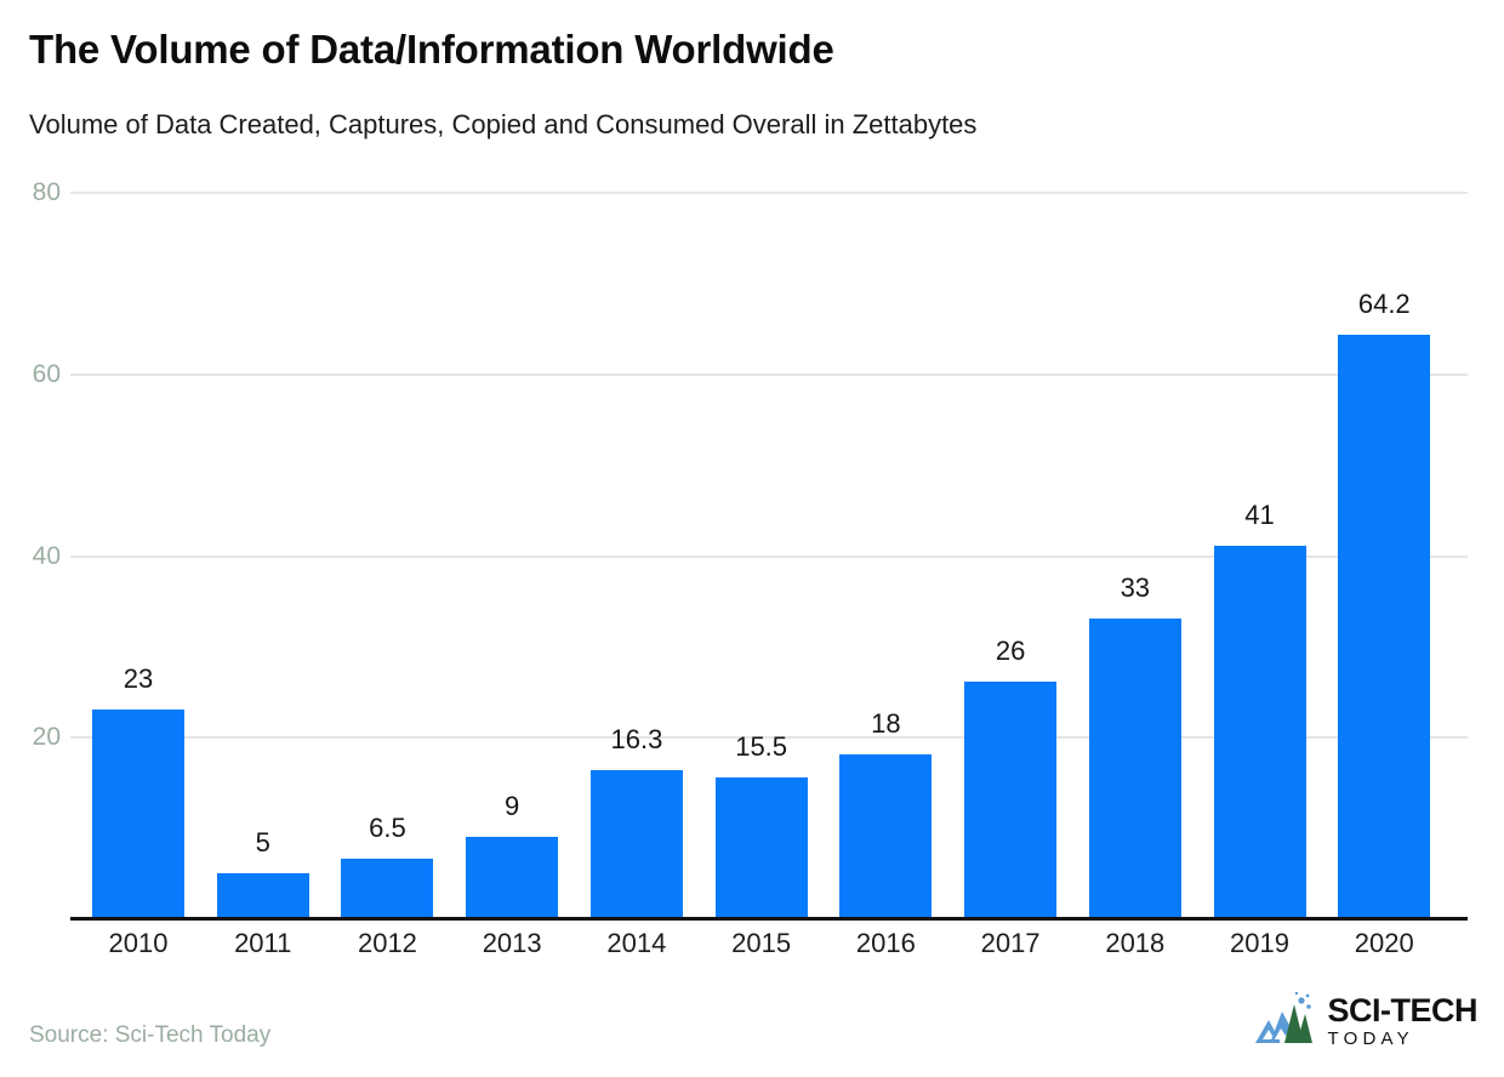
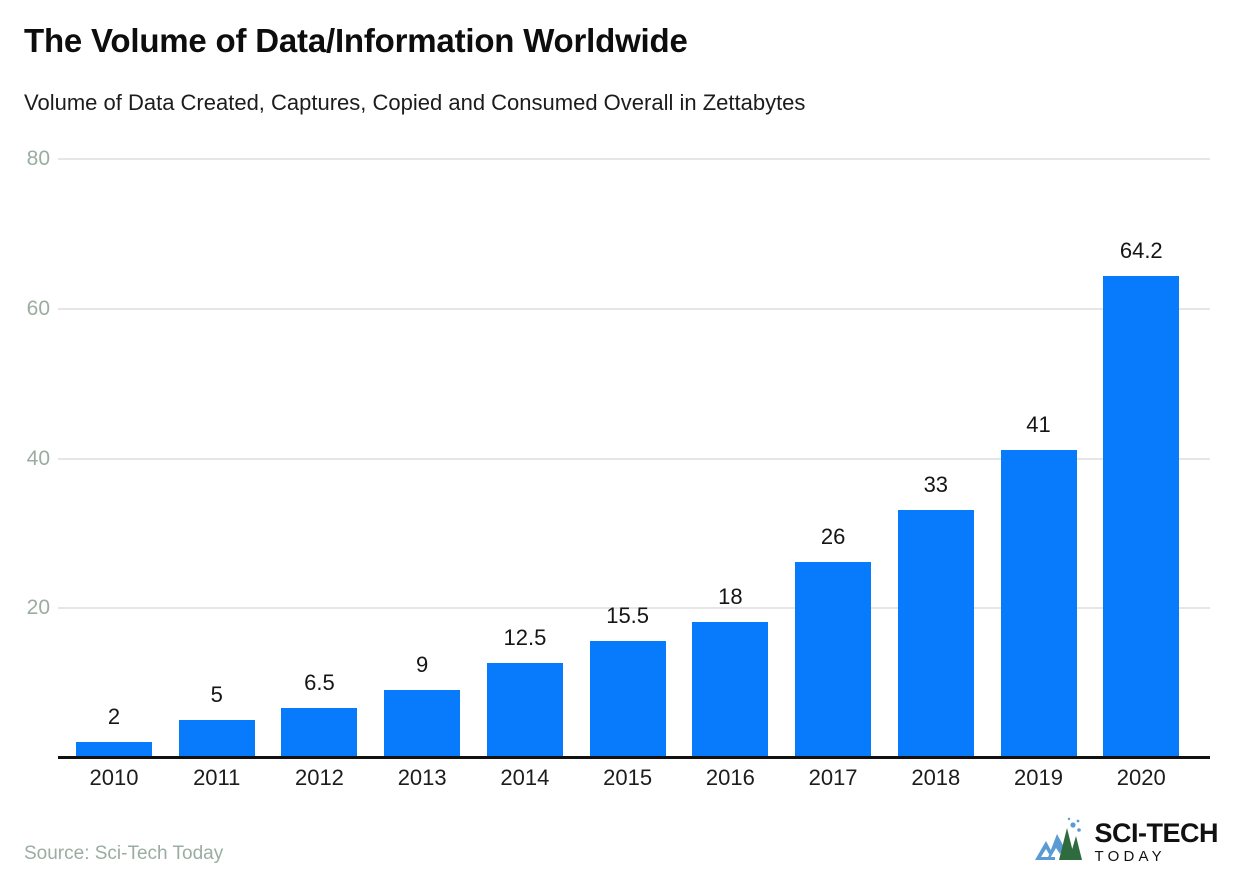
2010: 23 -> 2
2014: 16.3 -> 12.5
